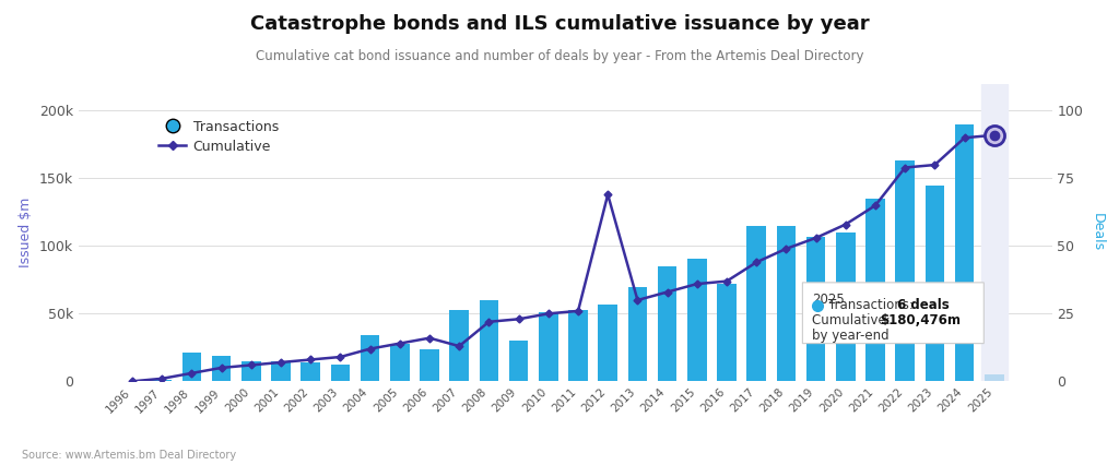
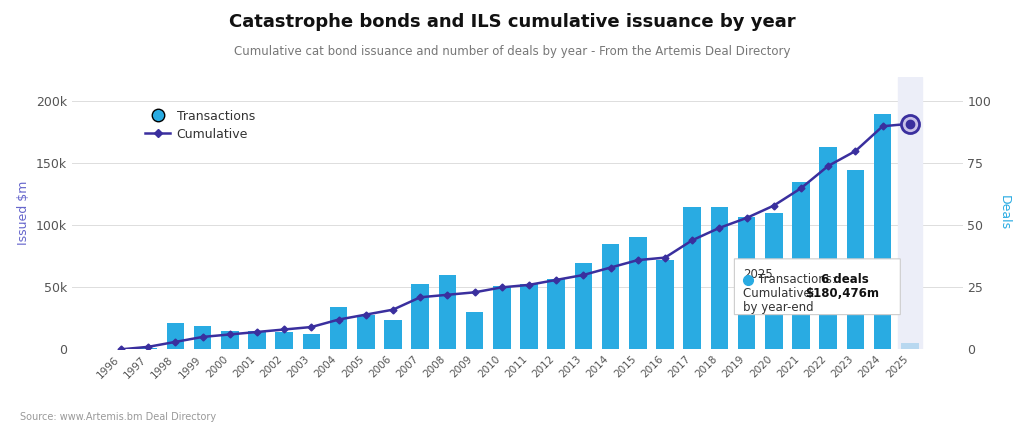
Cumulative/2007: 13 -> 21
Cumulative/2012: 69 -> 28
Cumulative/2022: 79 -> 74
